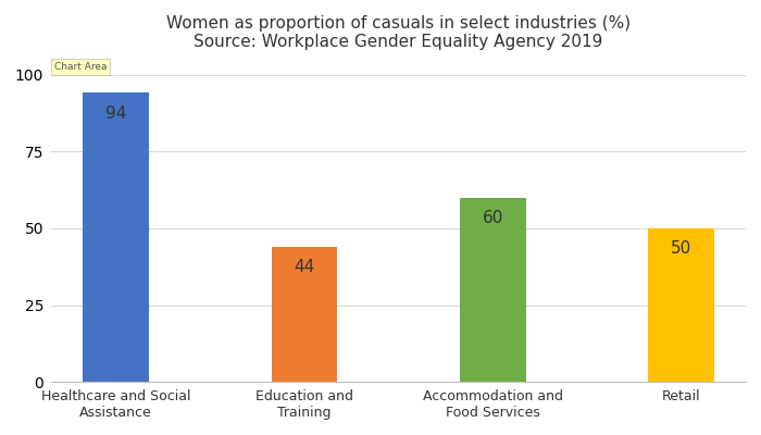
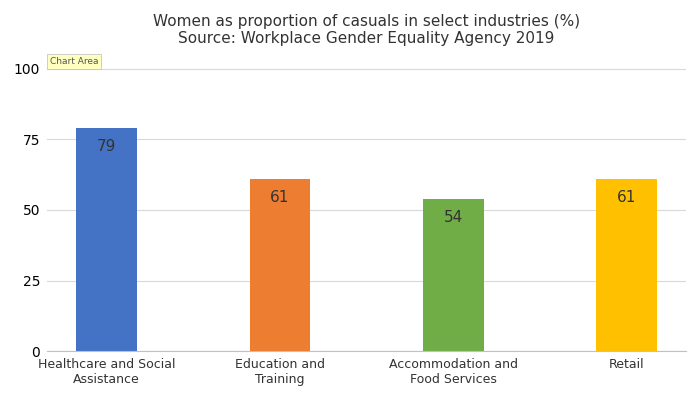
Healthcare and Social Assistance: 94 -> 79
Education and Training: 44 -> 61
Accommodation and Food Services: 60 -> 54
Retail: 50 -> 61
